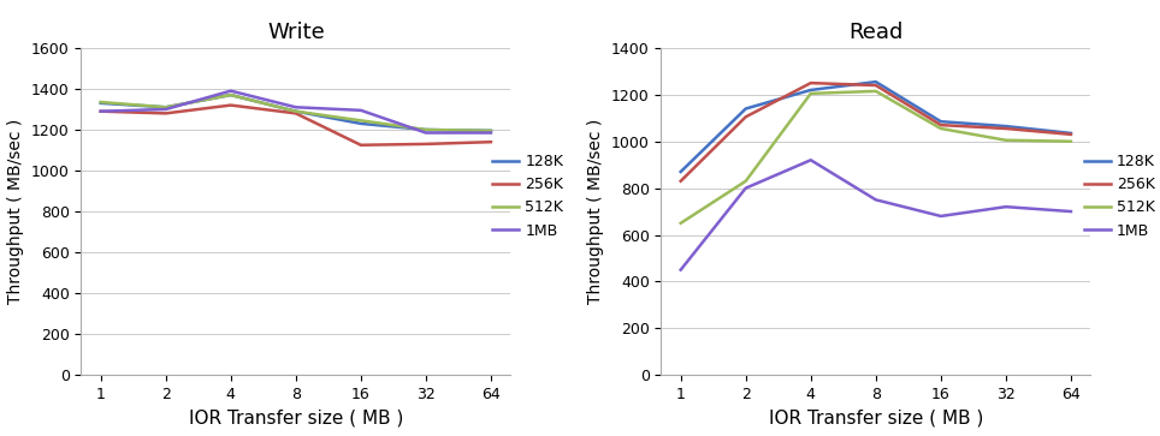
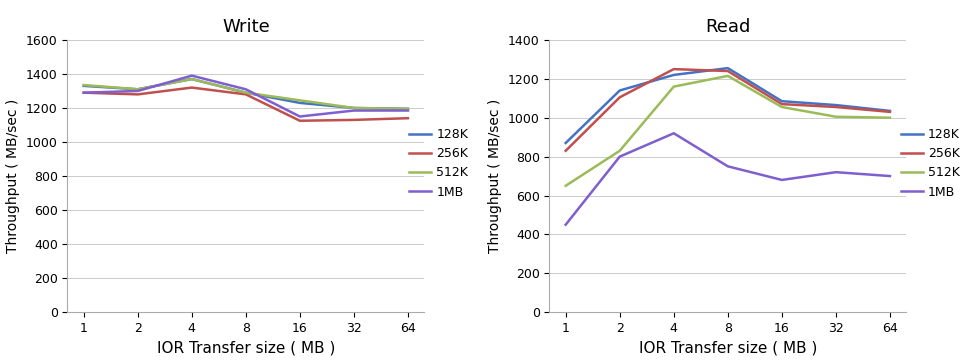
Write/1MB/16: 1300 -> 1150
Read/512K/4: 1200 -> 1160
